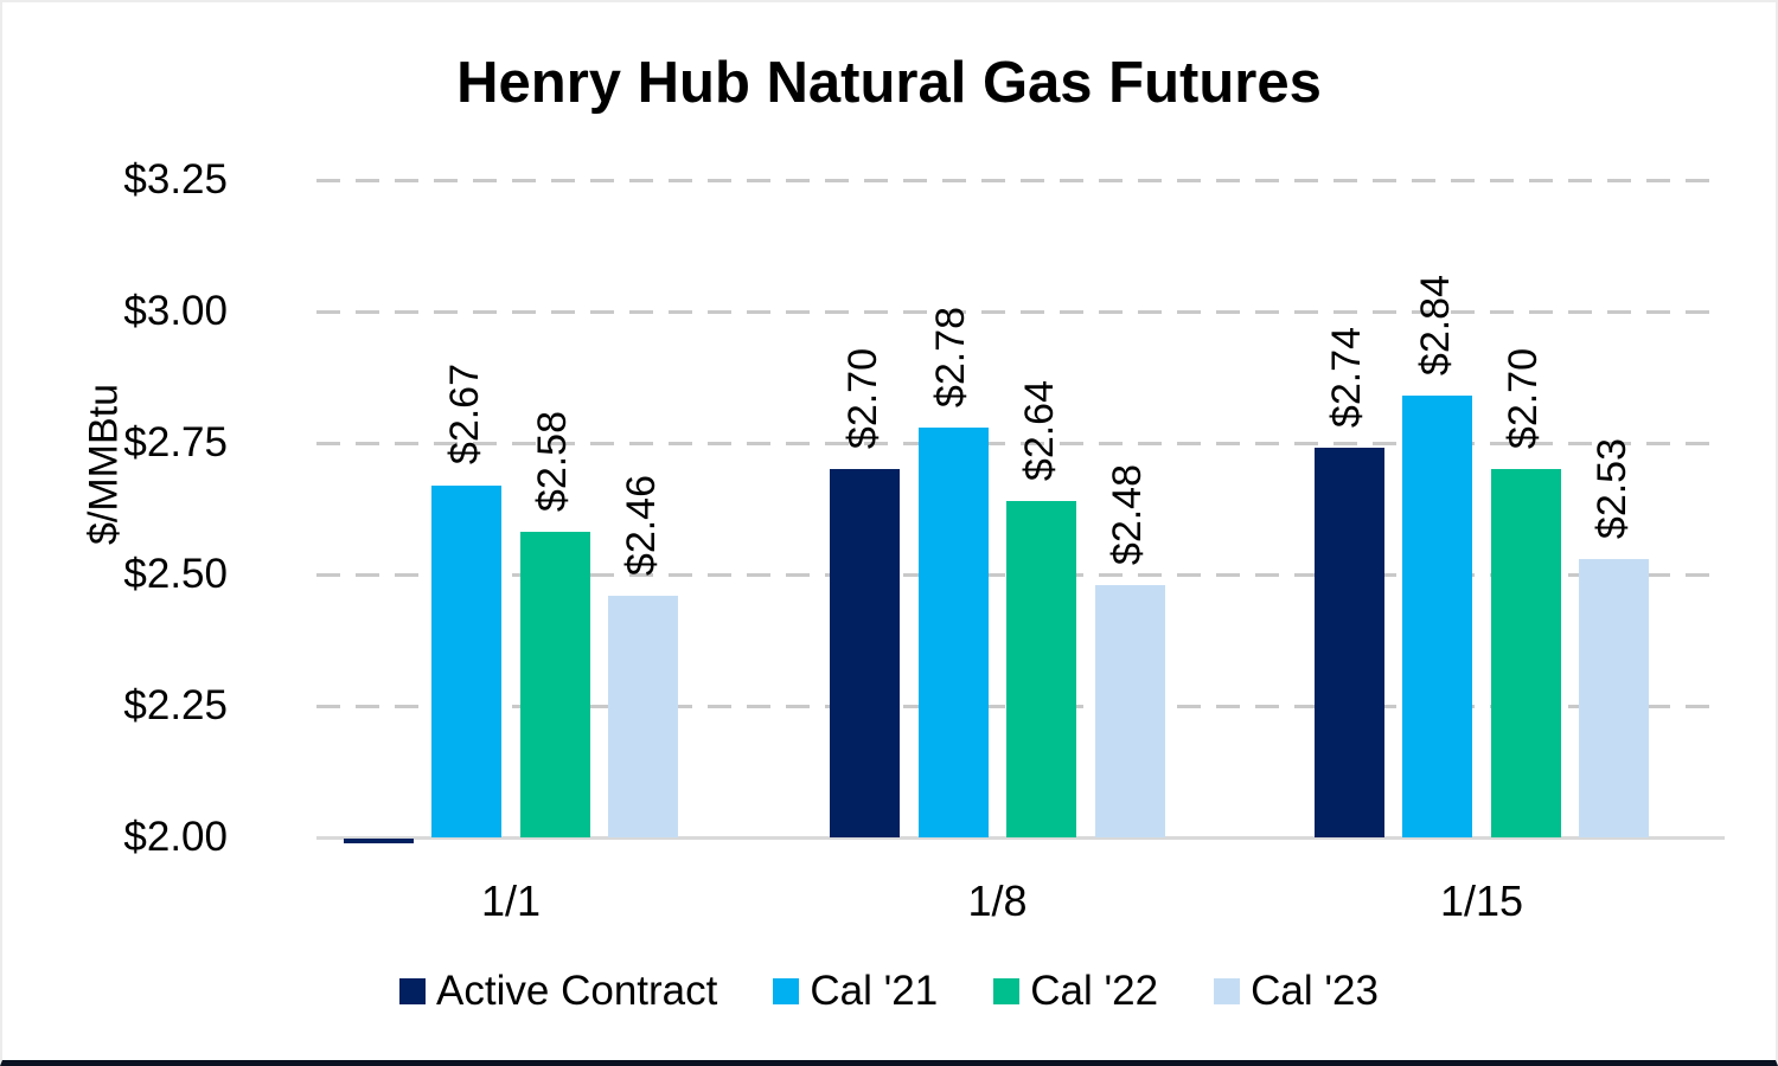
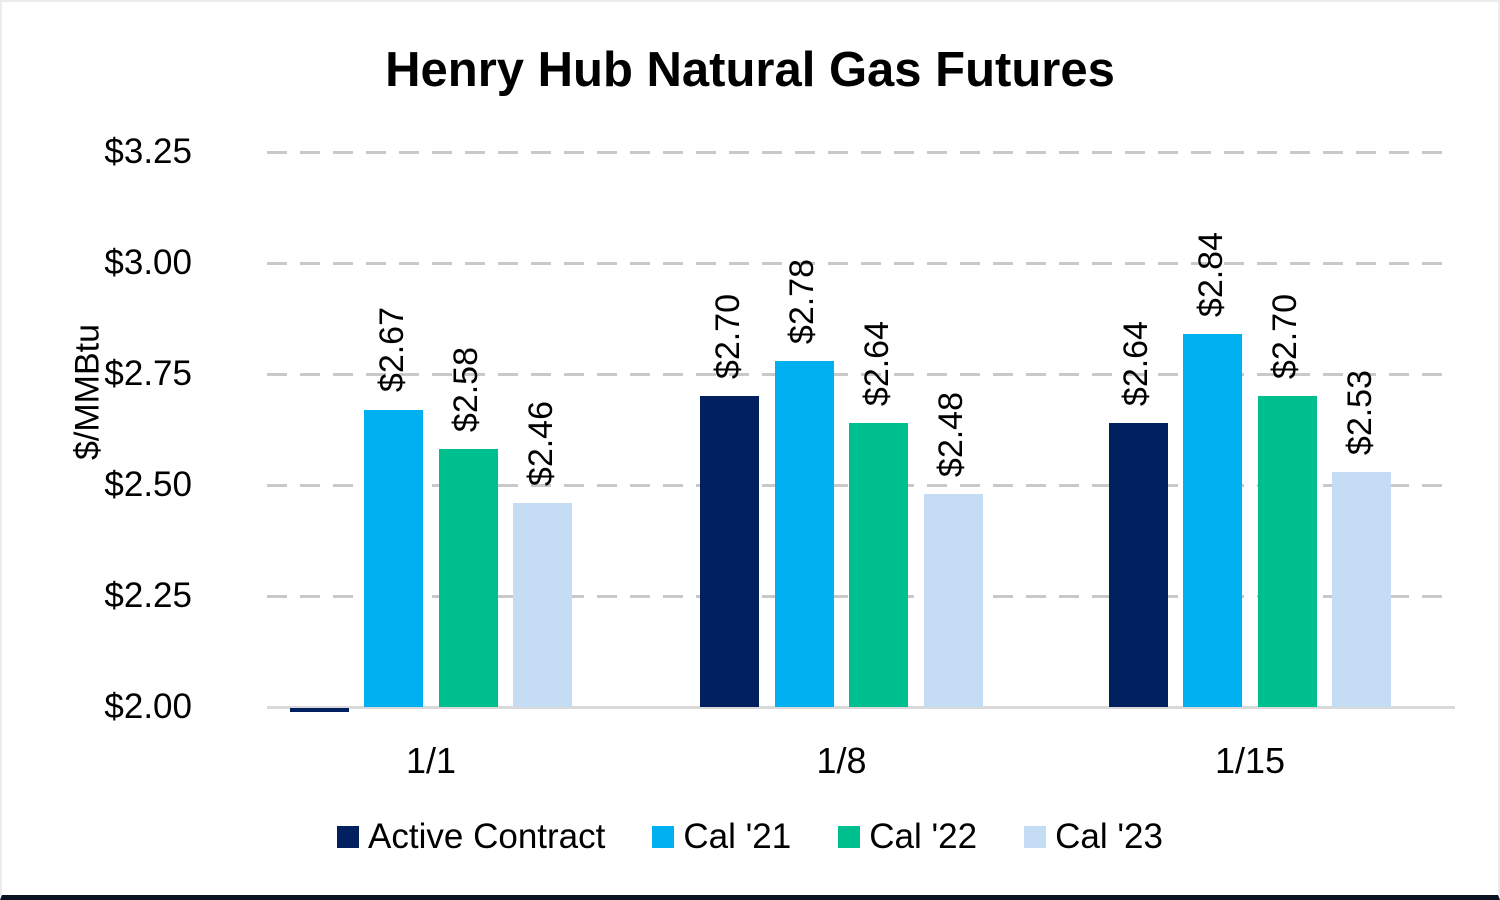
Active Contract/1/15: $2.74 -> $2.64
